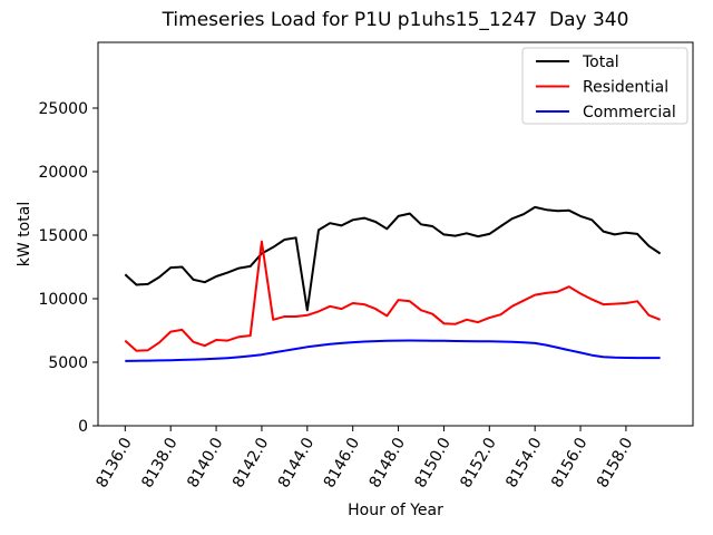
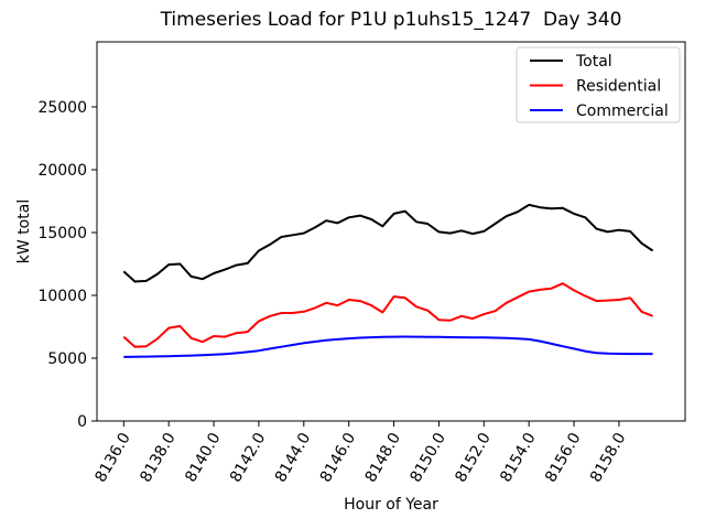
Residential/8142.0: 14500 -> 8000
Total/8144.0: 9100 -> 15000
